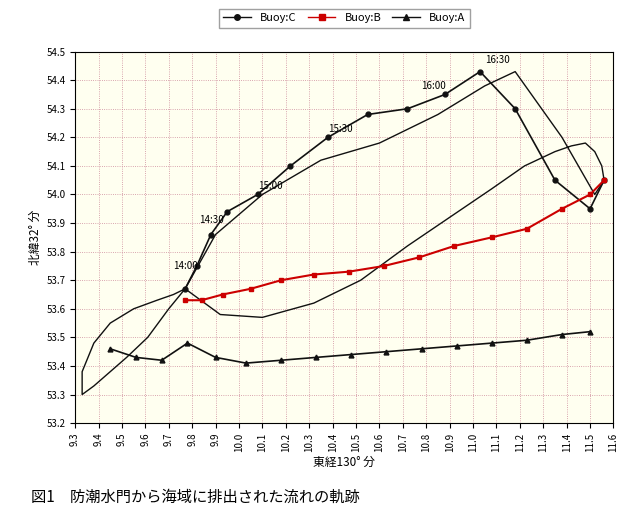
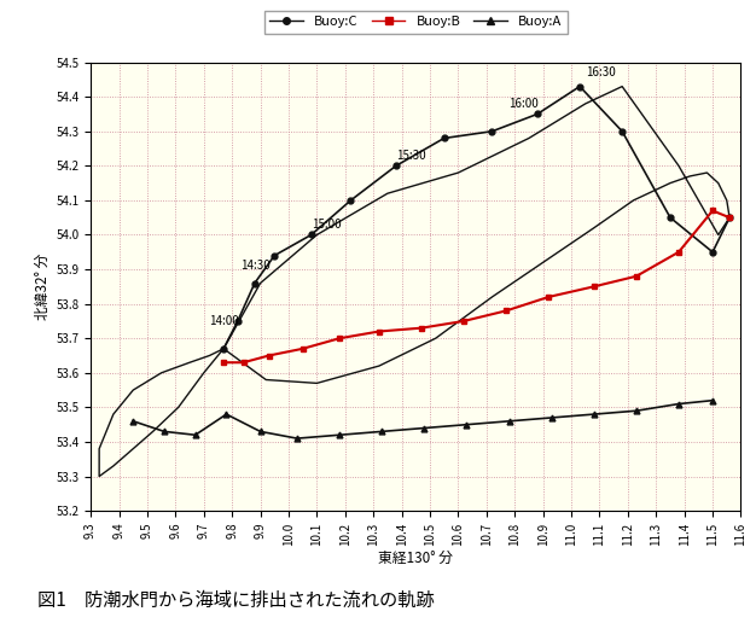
Buoy:B/11.5: 54.00 -> 54.07
